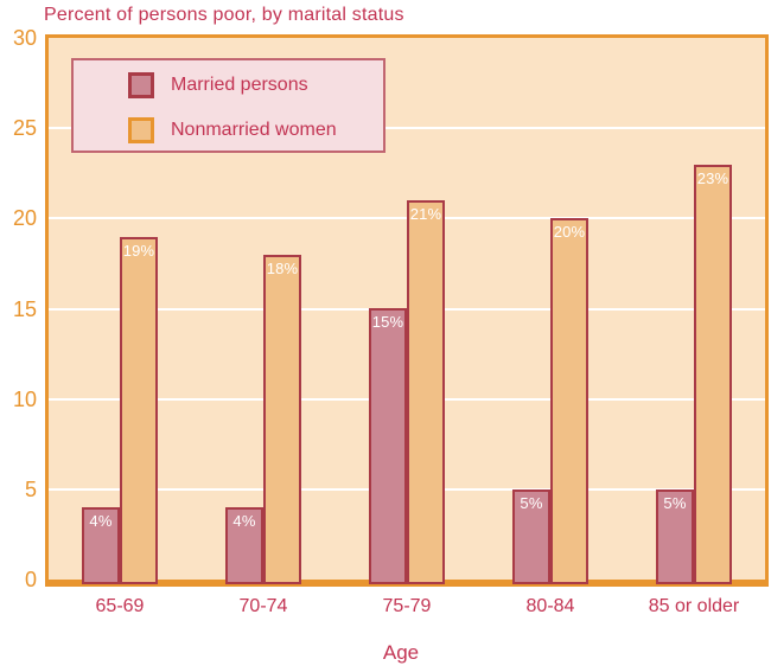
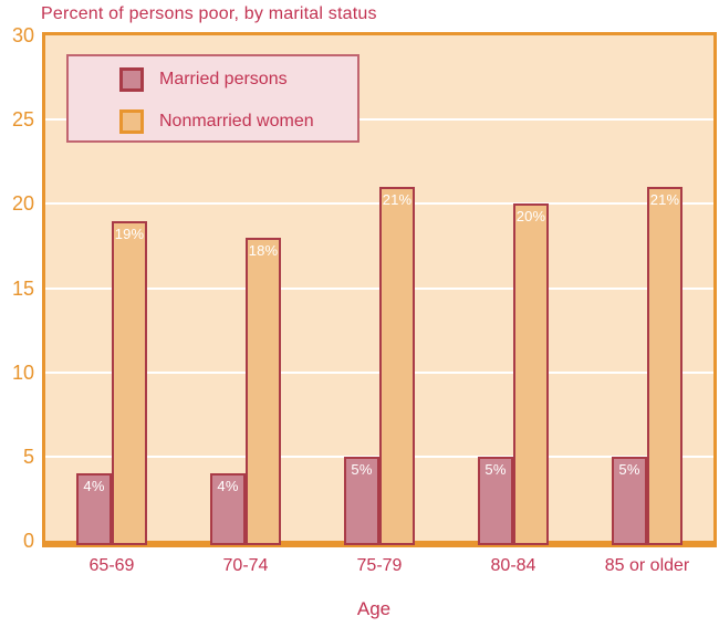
Married persons/75-79: 15% -> 5%
Nonmarried women/85 or older: 23% -> 21%
